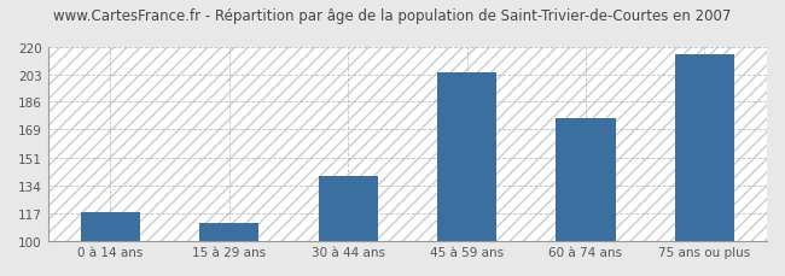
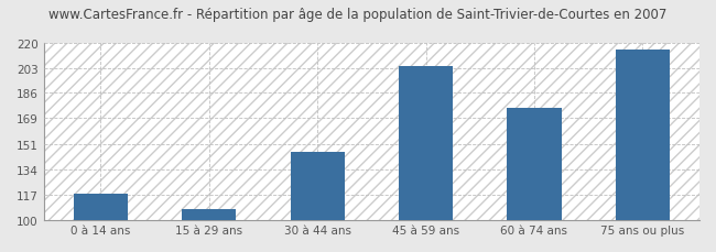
15 à 29 ans: 111 -> 107
30 à 44 ans: 140 -> 146
